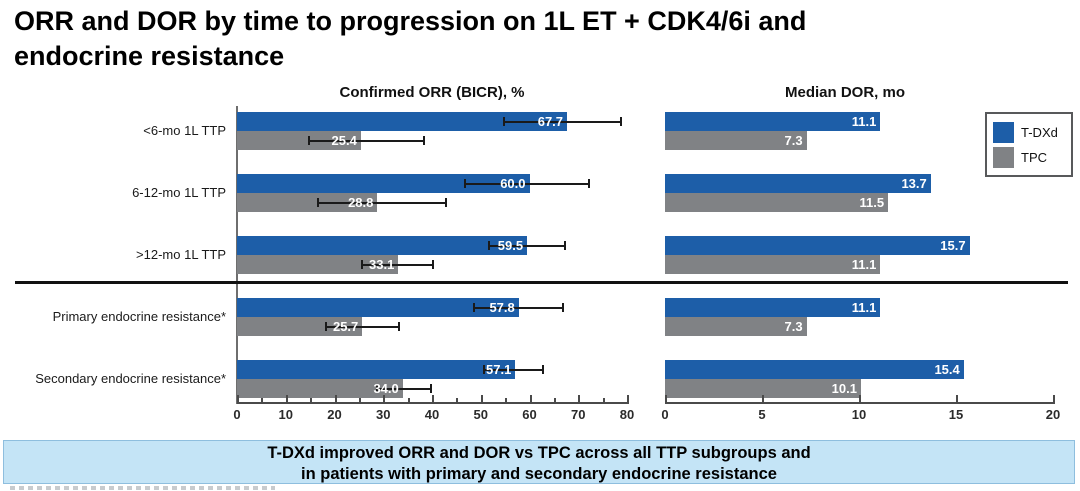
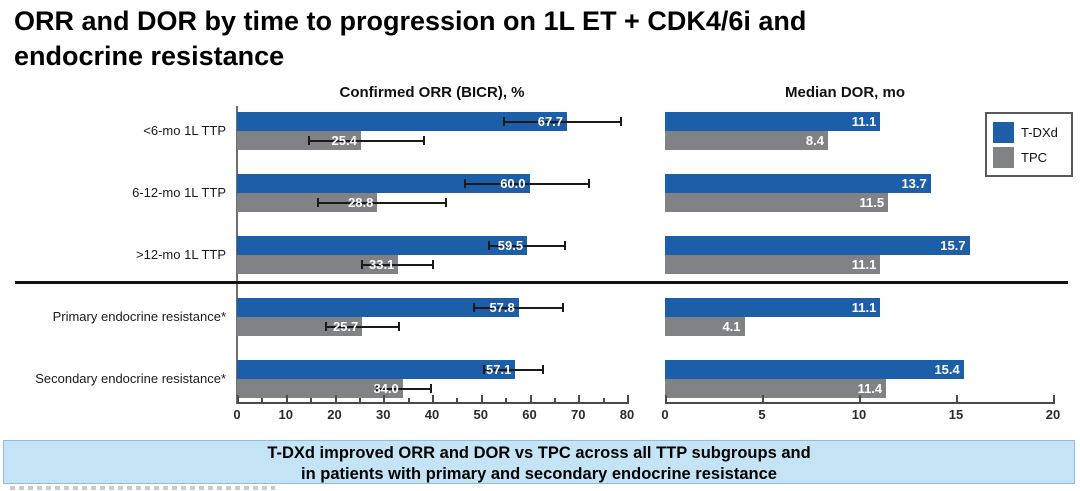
Median DOR, mo/TPC/<6-mo 1L TTP: 7.3 -> 8.4
Median DOR, mo/TPC/Primary endocrine resistance*: 7.3 -> 4.1
Median DOR, mo/TPC/Secondary endocrine resistance*: 10.1 -> 11.4
